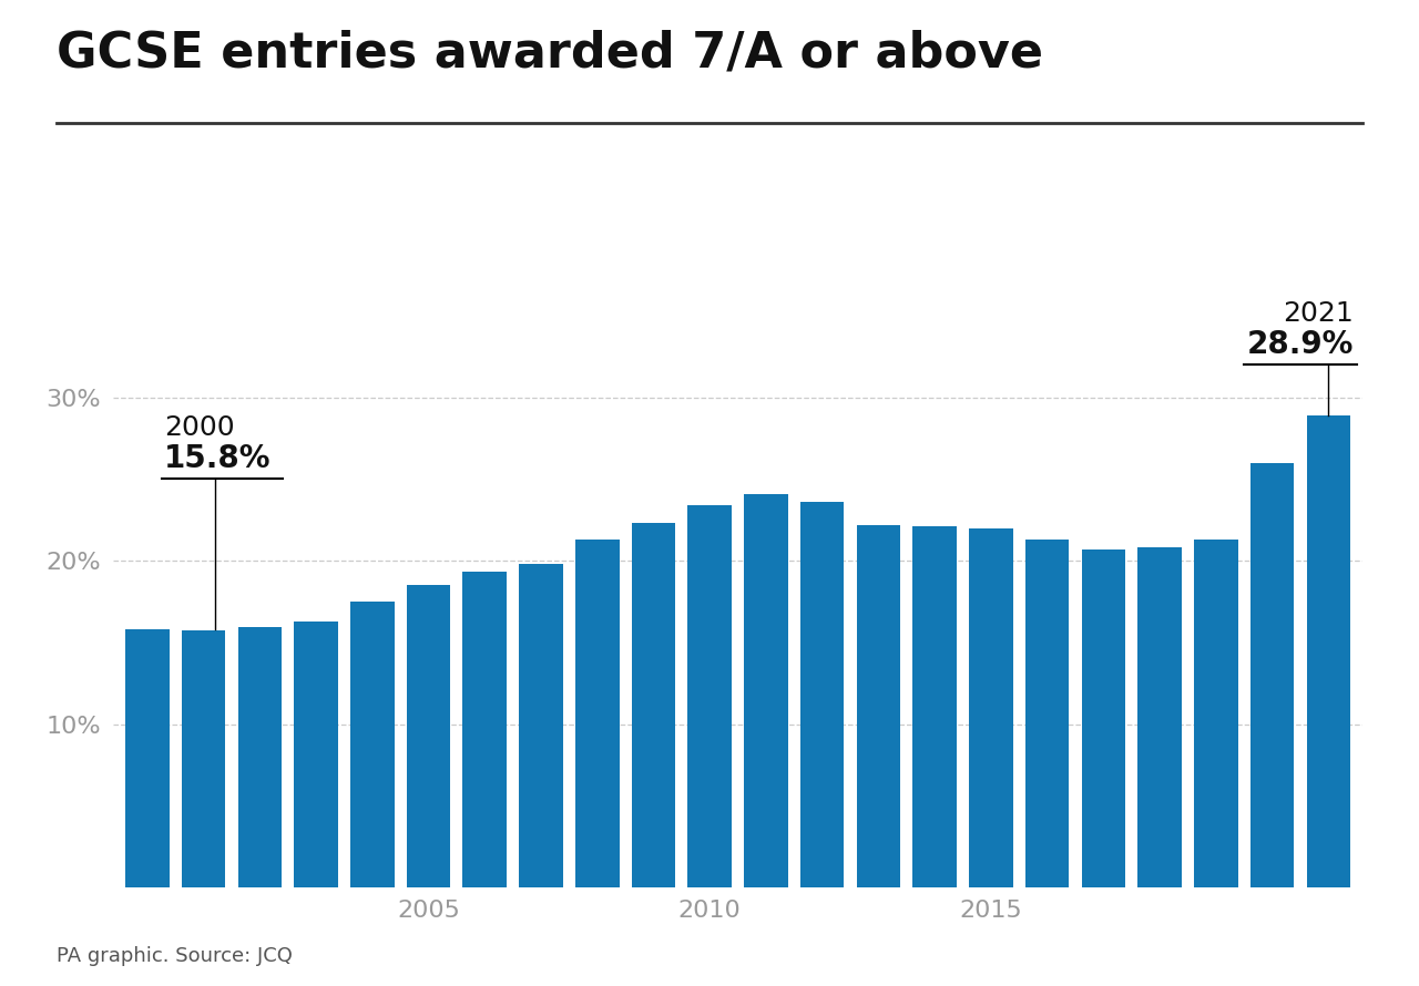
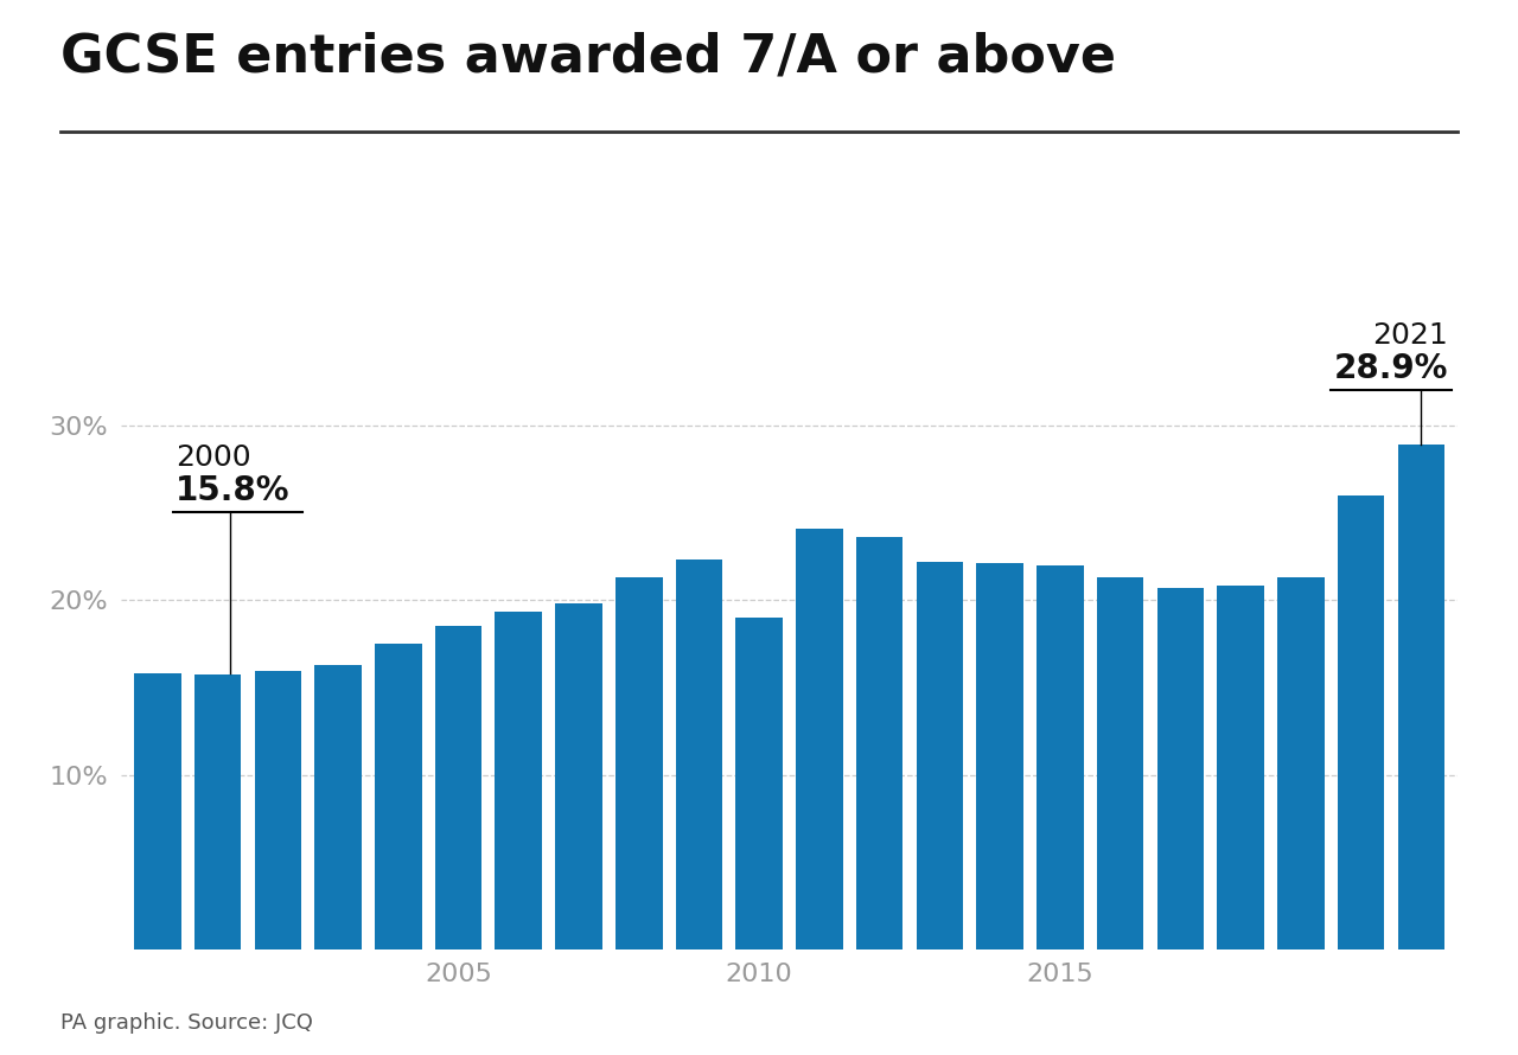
2010: 23.4% -> 19.0%
